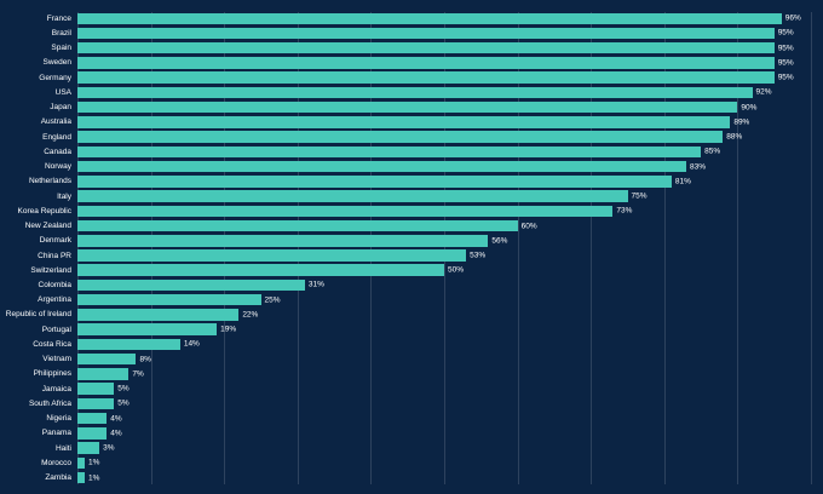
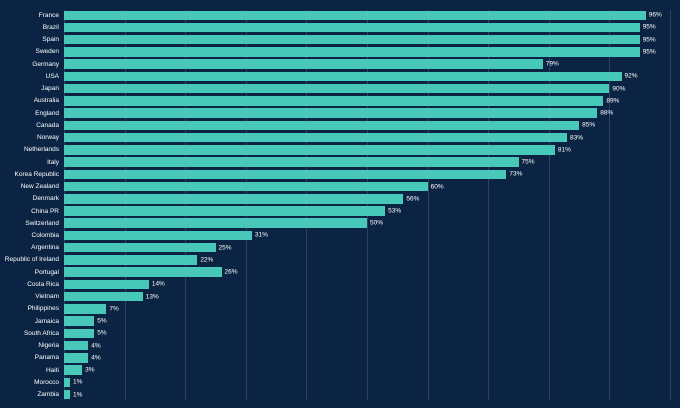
Germany: 95% -> 79%
Portugal: 19% -> 26%
Vietnam: 8% -> 13%
